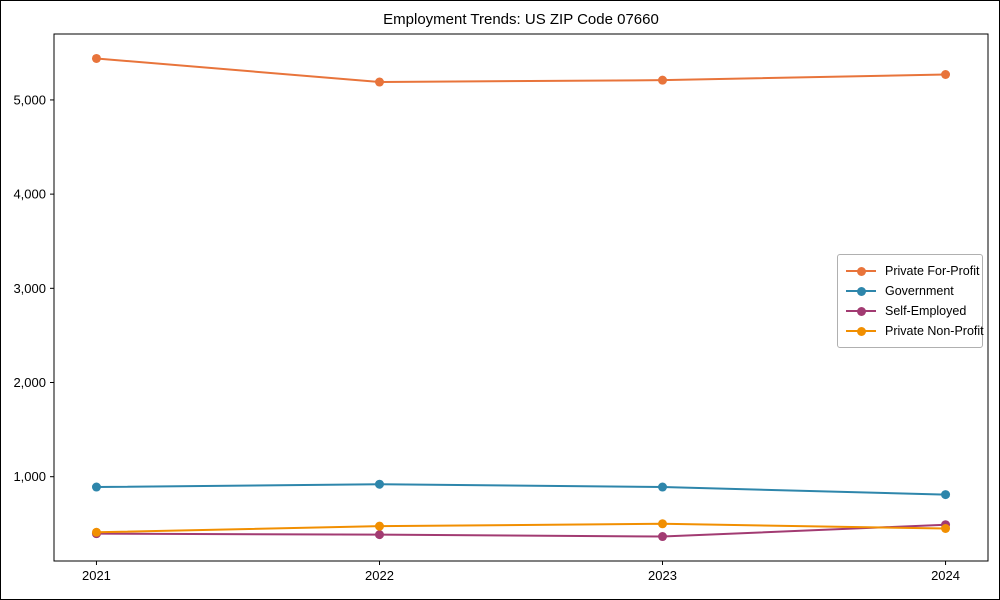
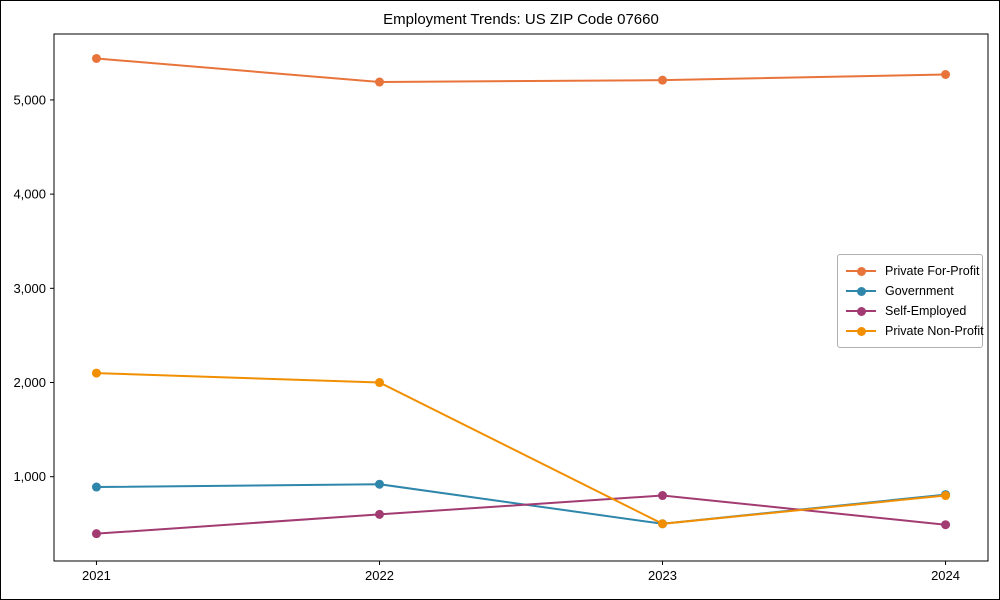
Private Non-Profit/2021: 400 -> 2100
Self-Employed/2022: 400 -> 600
Private Non-Profit/2022: 500 -> 2000
Government/2023: 900 -> 500
Self-Employed/2023: 400 -> 800
Private Non-Profit/2024: 400 -> 800
